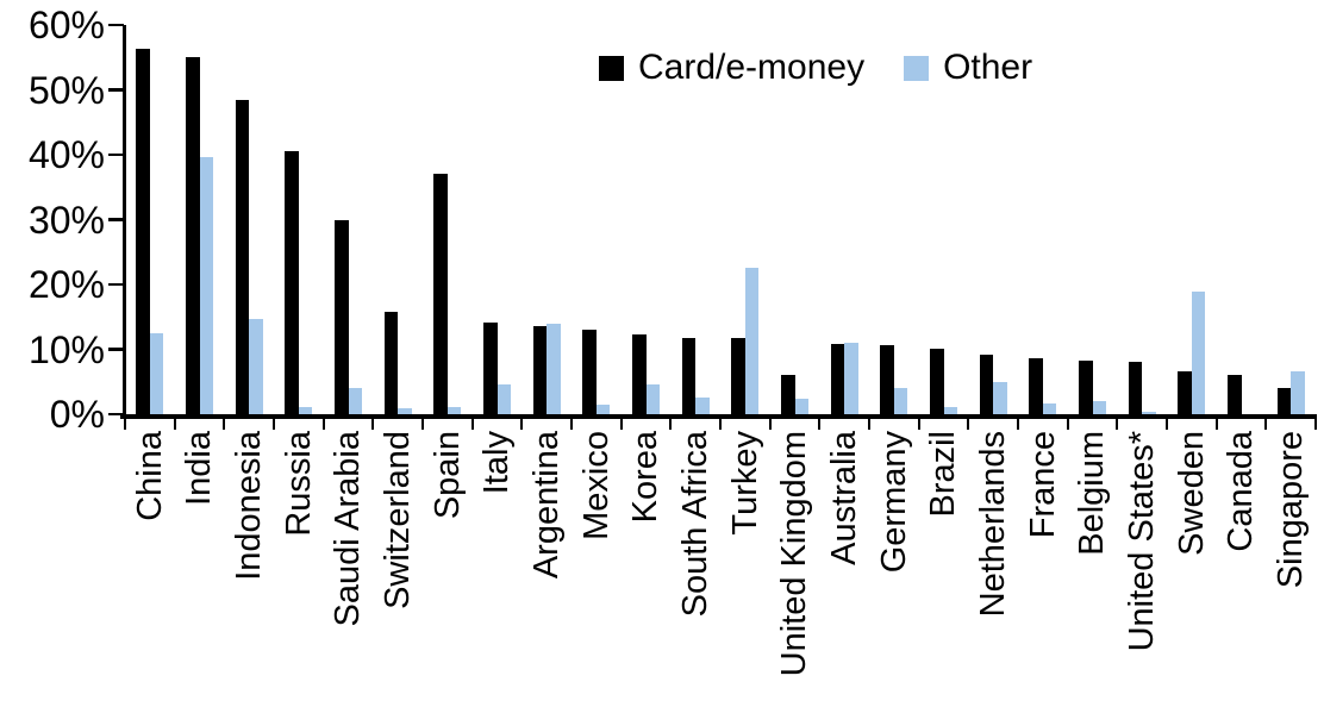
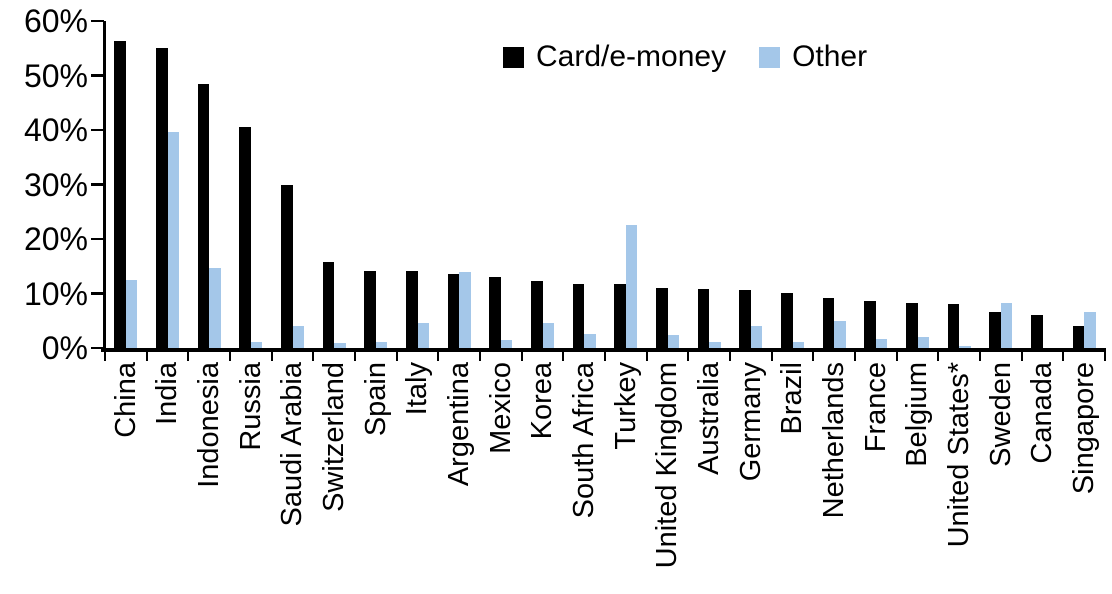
Card/e-money/Spain: 37% -> 14%
Card/e-money/United Kingdom: 6% -> 11%
Other/Australia: 11% -> 1%
Other/Sweden: 19% -> 8%
